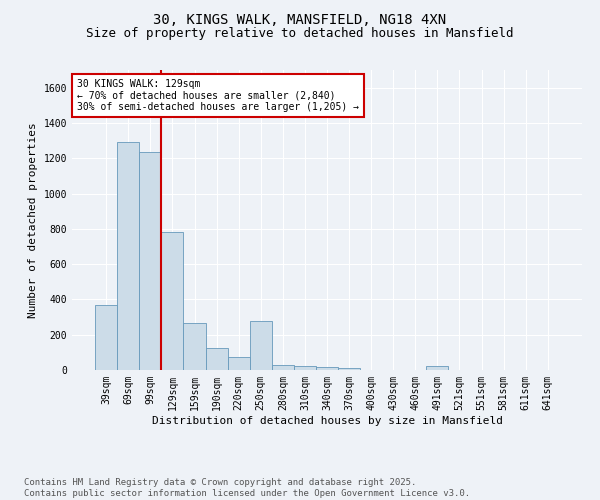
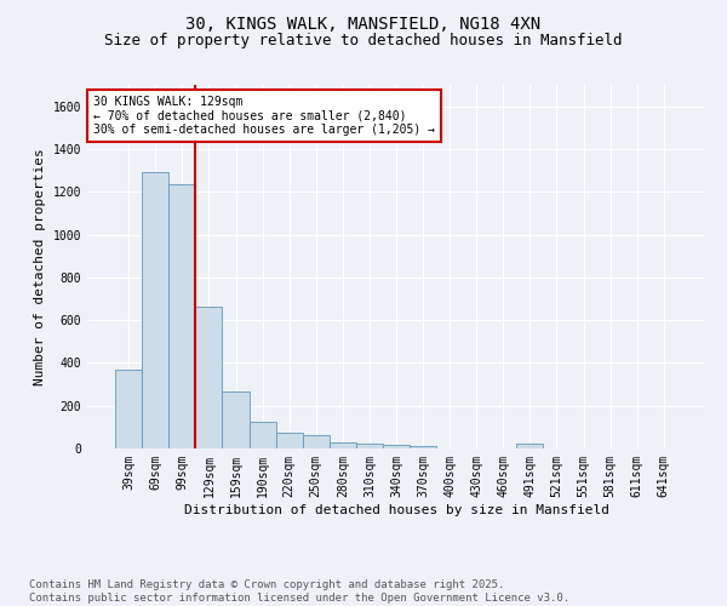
129sqm: 780 -> 660
250sqm: 280 -> 60
